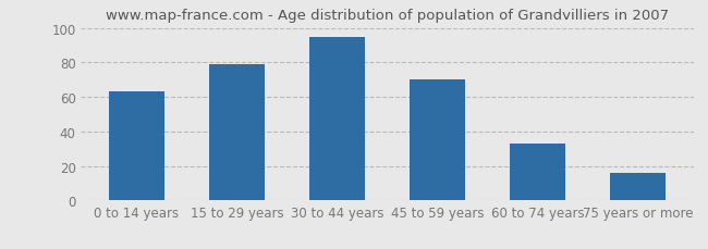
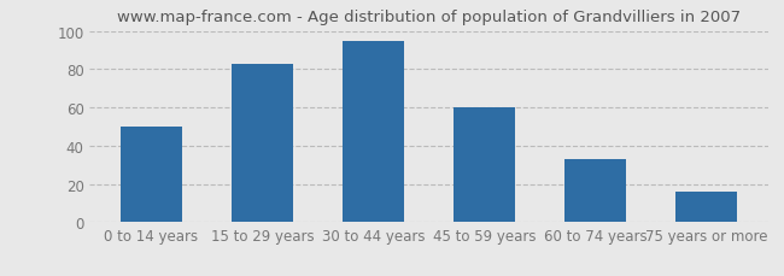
0 to 14 years: 63 -> 50
15 to 29 years: 79 -> 83
45 to 59 years: 70 -> 60
